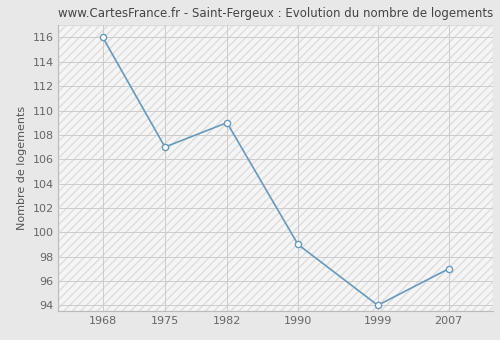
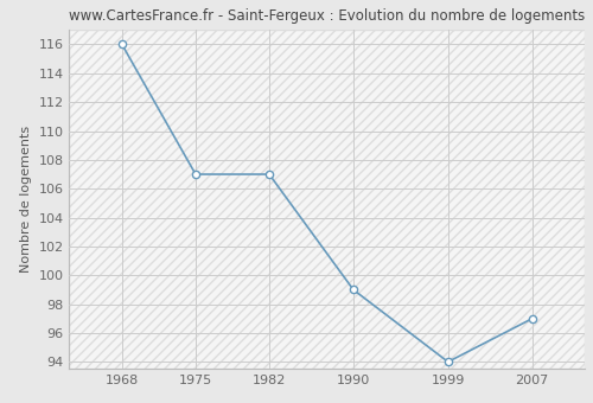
1982: 109 -> 107
